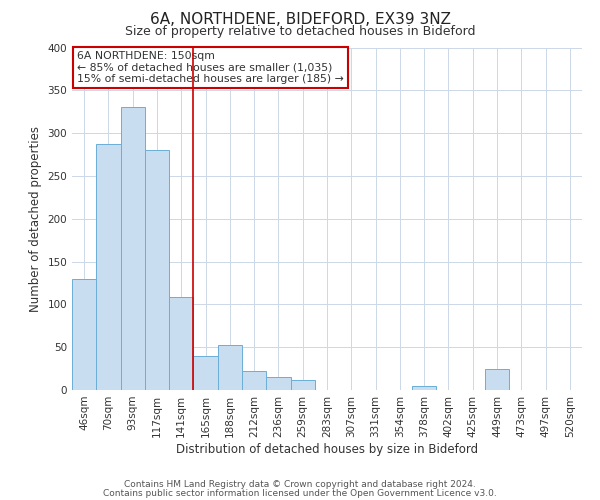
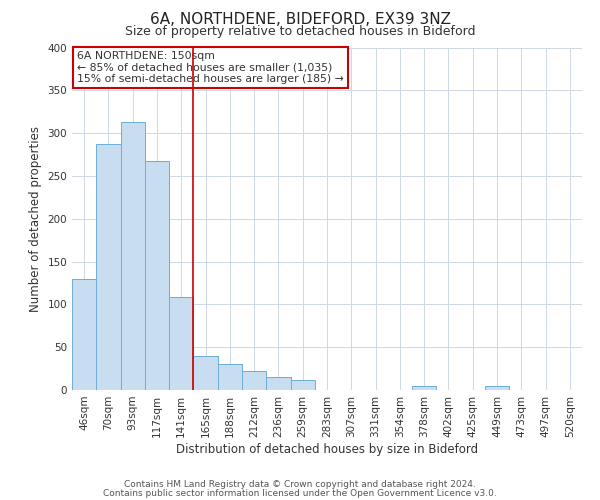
93sqm: 330 -> 313
117sqm: 280 -> 268
188sqm: 52 -> 30
449sqm: 24 -> 5
